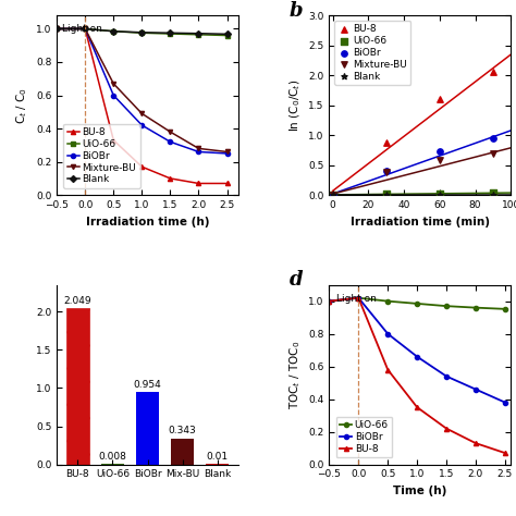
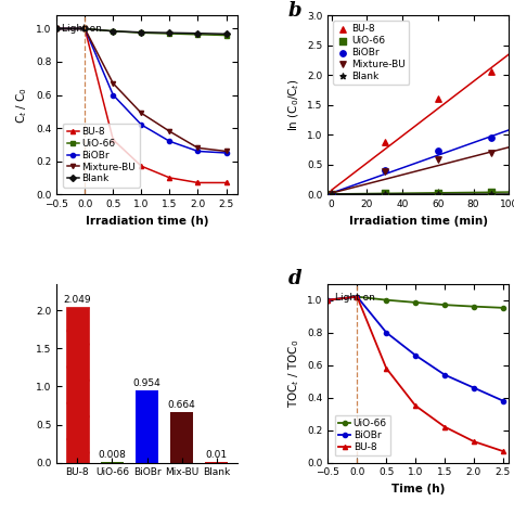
Mix-BU: 0.343 -> 0.664
